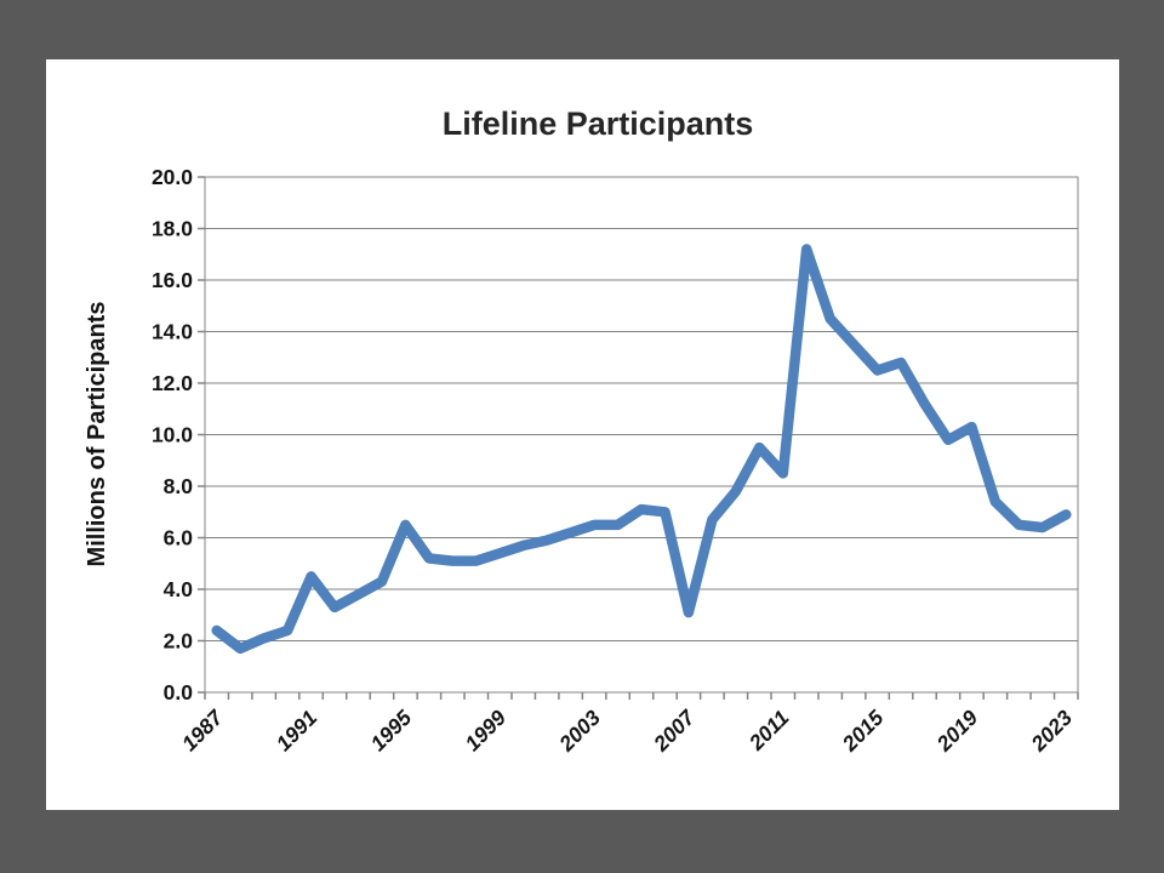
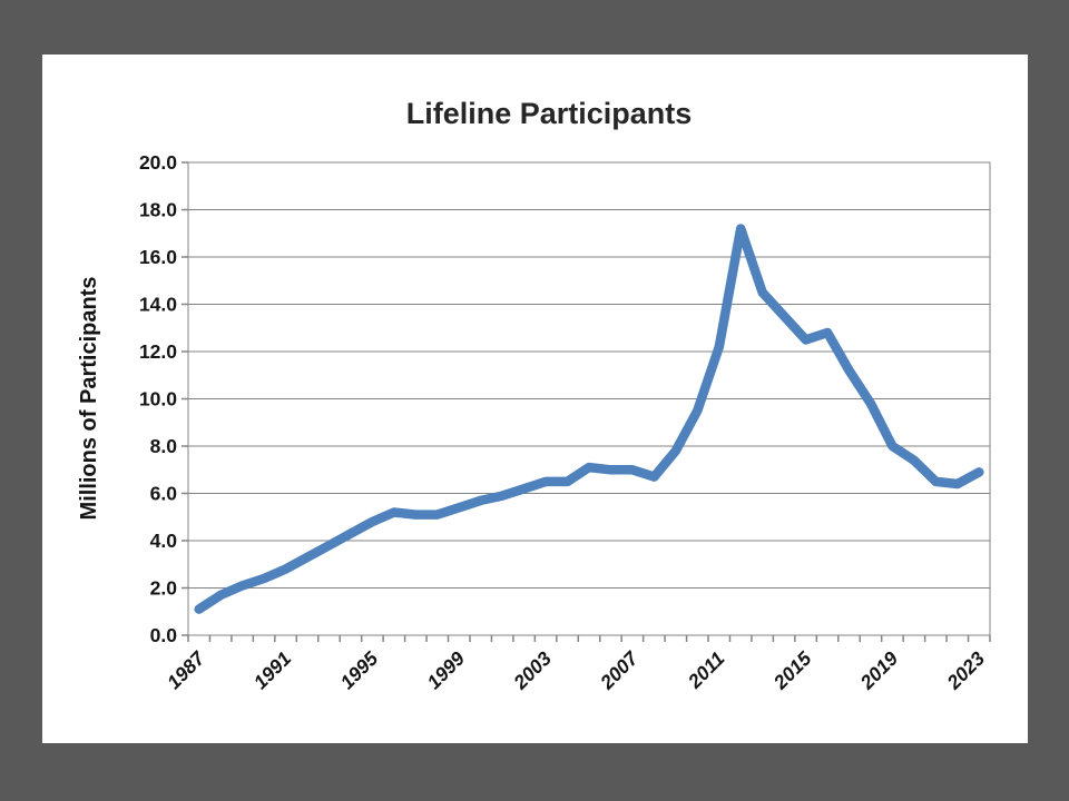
1987: 2.4 -> 1.1
1991: 4.5 -> 2.8
1995: 6.5 -> 4.8
2007: 3.1 -> 7.0
2011: 8.5 -> 12.2
2019: 10.3 -> 8.0
